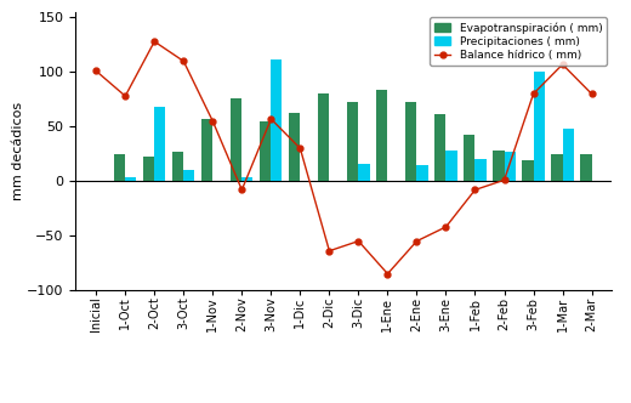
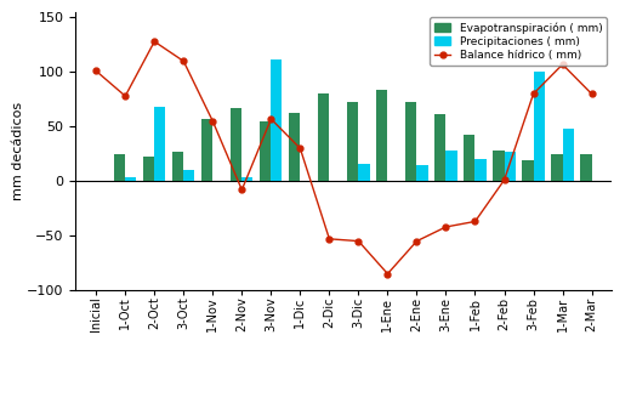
Evapotranspiración ( mm)/2-Nov: 76 -> 67
Balance hídrico ( mm)/2-Dic: -64 -> -53
Balance hídrico ( mm)/1-Feb: -8 -> -37
